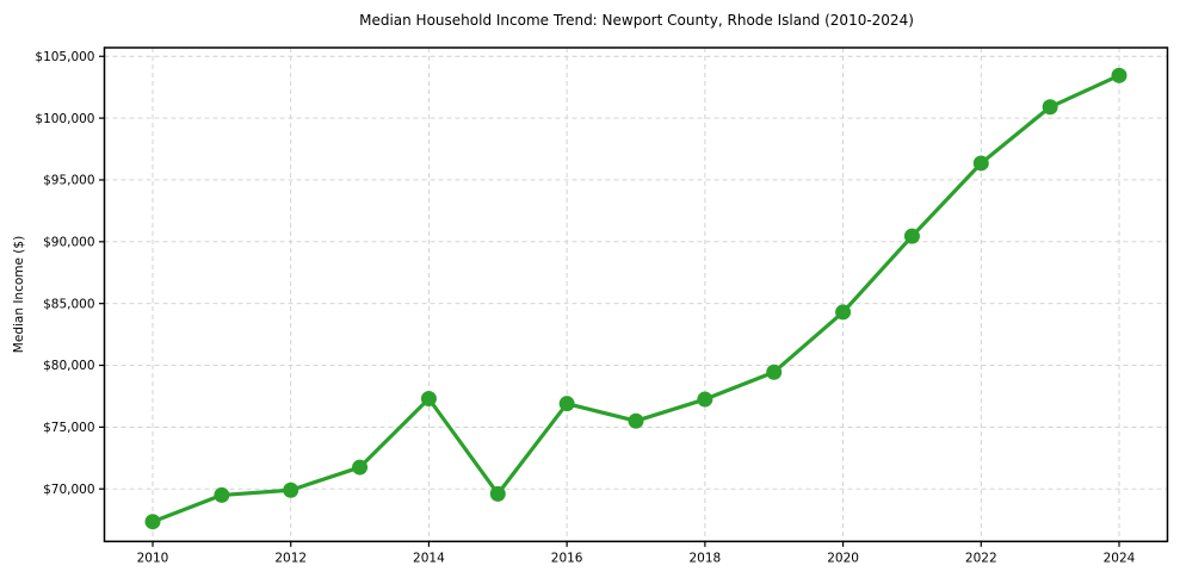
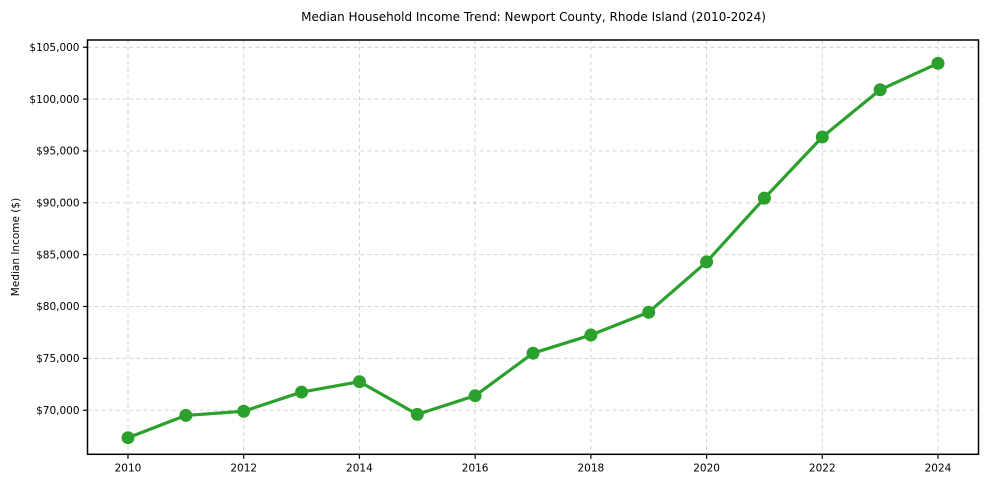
2014: $77300 -> $72800
2016: $76900 -> $71400
